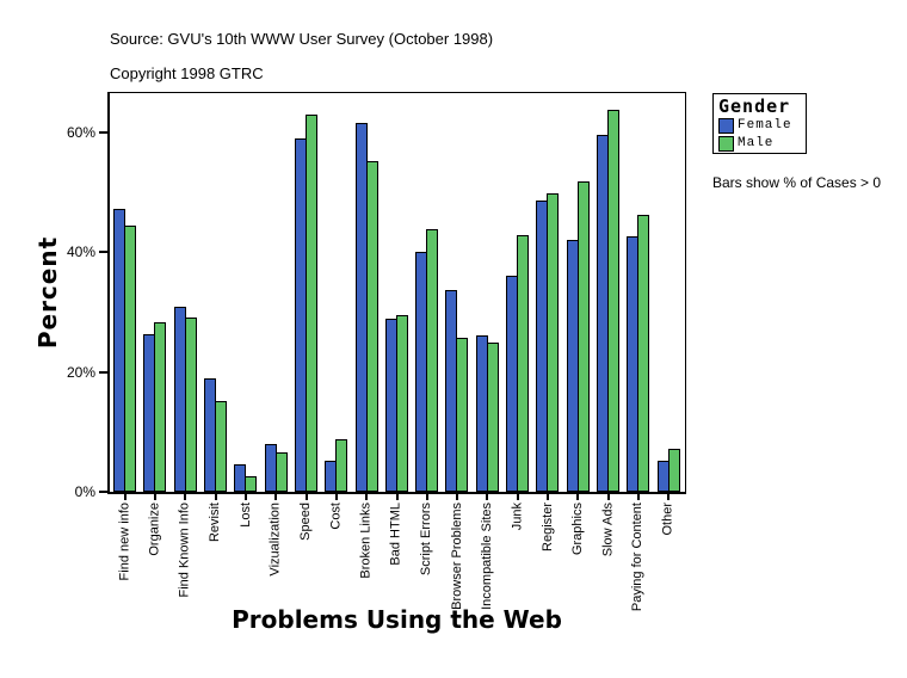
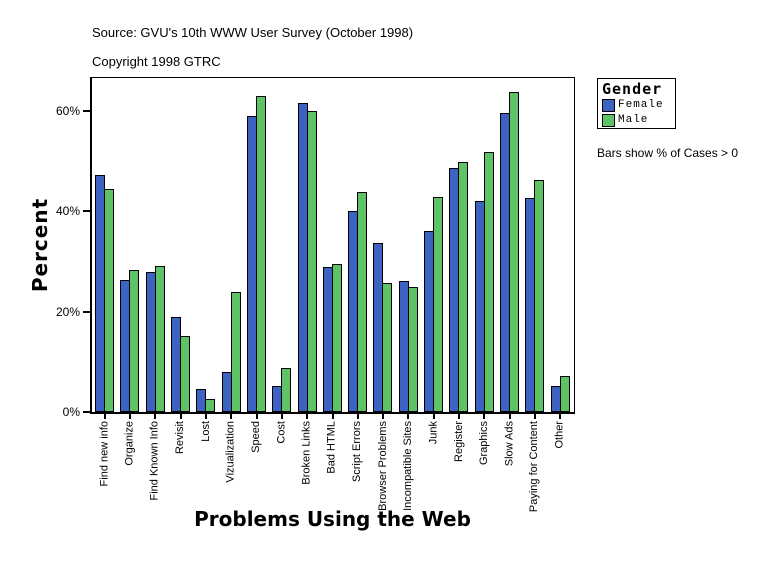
Female/Find Known Info: 31% -> 28%
Male/Vizualization: 7% -> 24%
Male/Broken Links: 55% -> 60%
